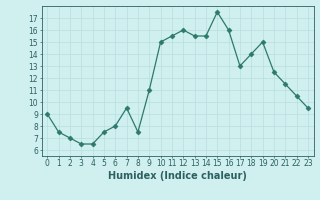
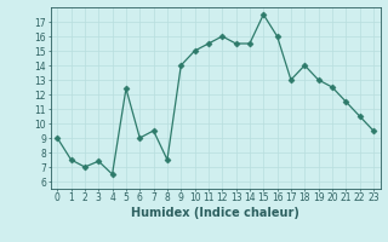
3: 6.5 -> 7.4
5: 7.5 -> 12.4
6: 8.0 -> 9.0
9: 11.0 -> 14.0
19: 15.0 -> 13.0
